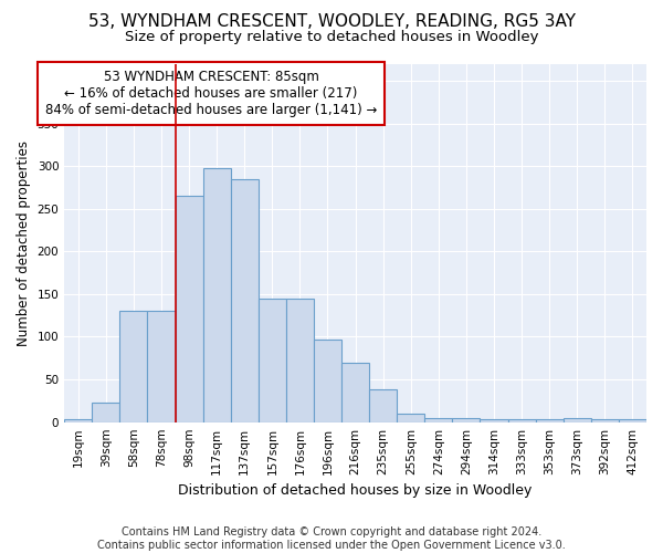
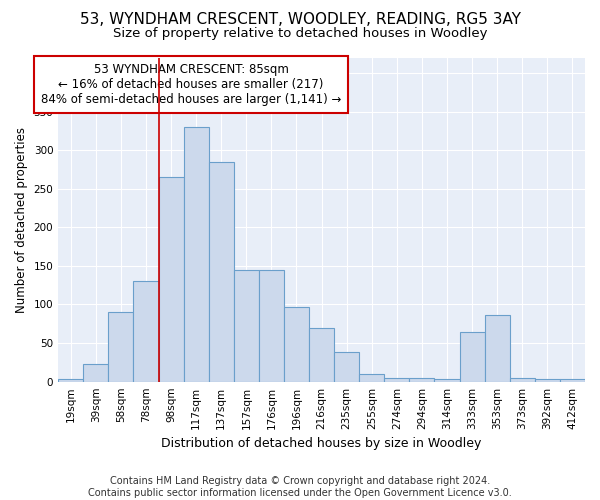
58sqm: 130 -> 90
117sqm: 298 -> 330
333sqm: 3 -> 64
353sqm: 3 -> 86
